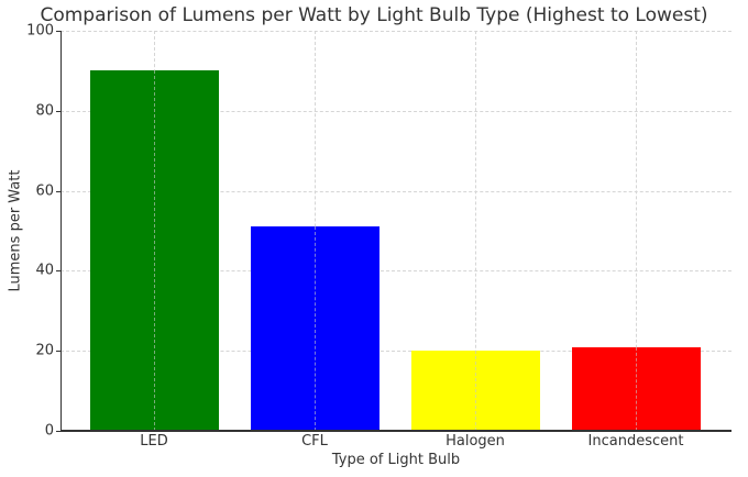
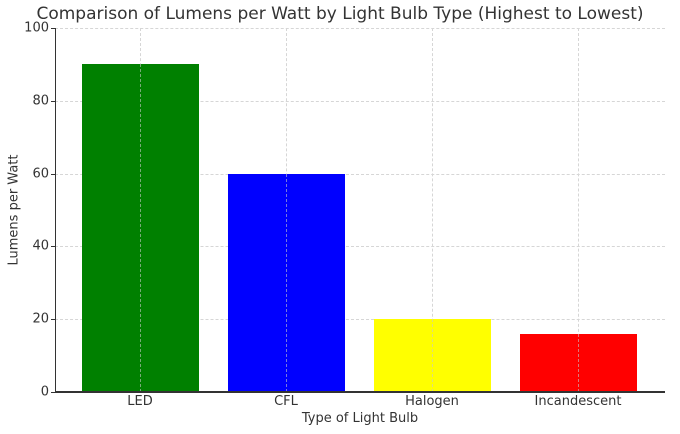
CFL: 51 -> 60
Incandescent: 21 -> 16
